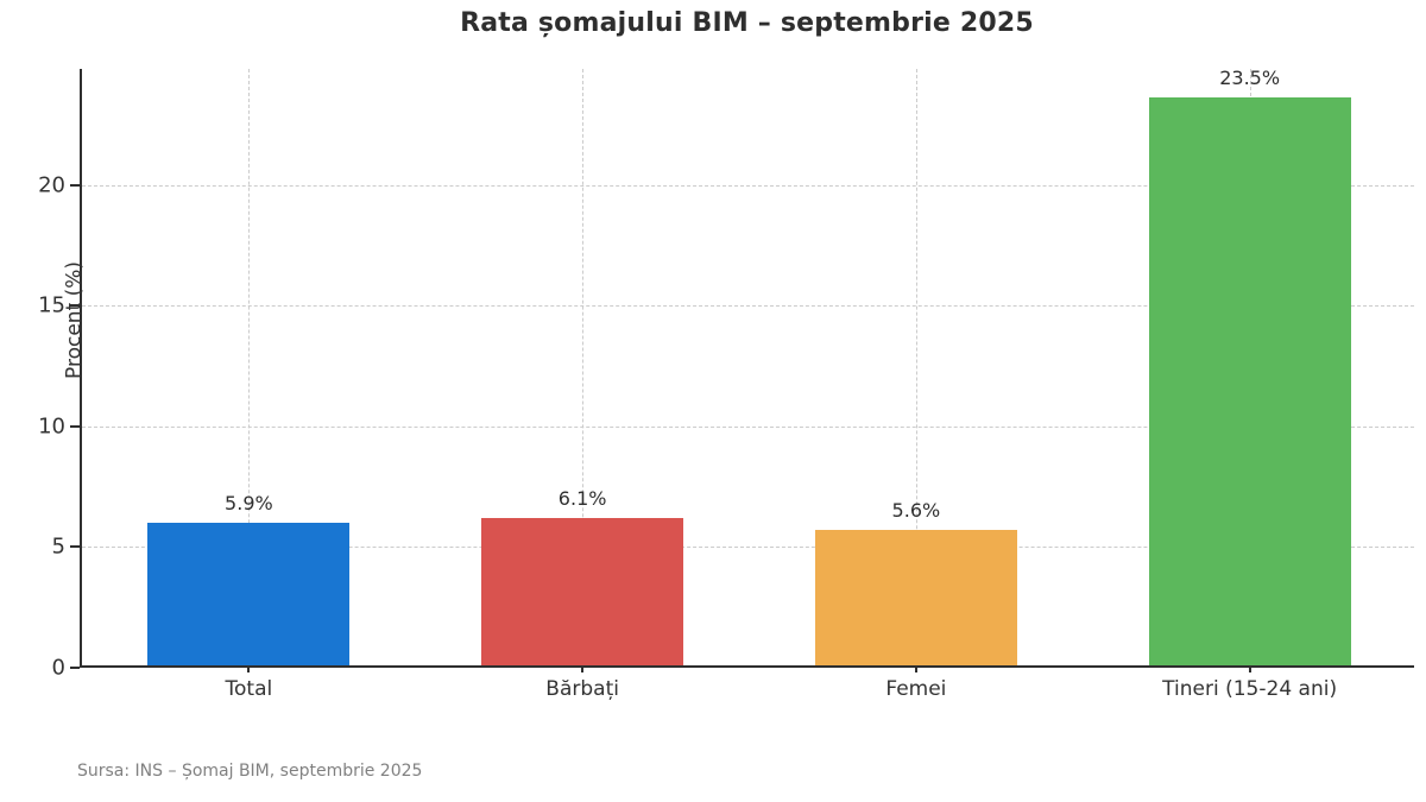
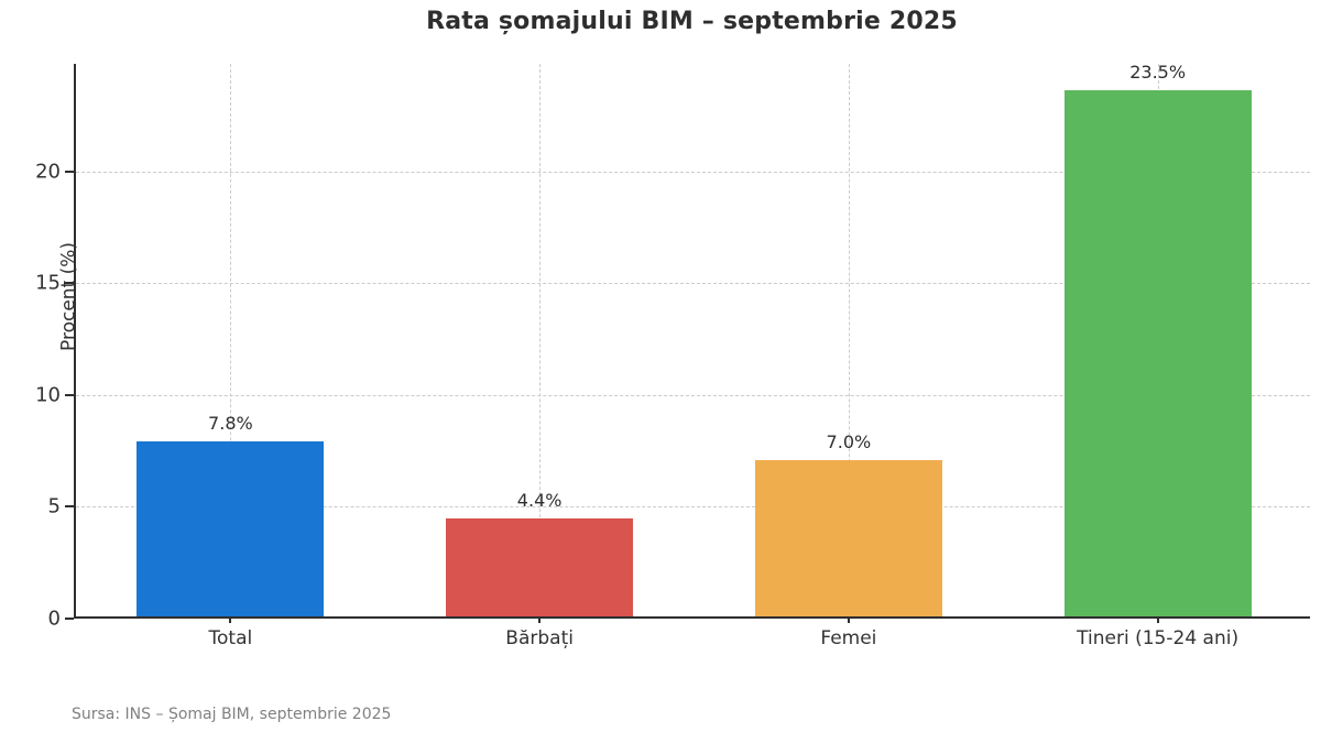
Total: 5.9% -> 7.8%
Bărbați: 6.1% -> 4.4%
Femei: 5.6% -> 7.0%
